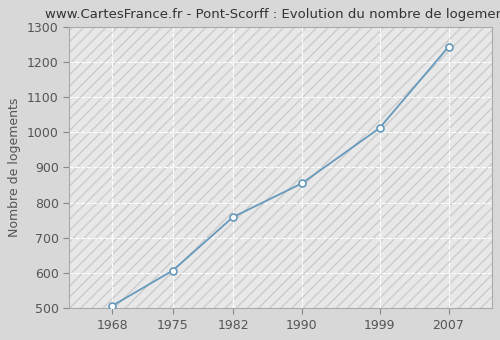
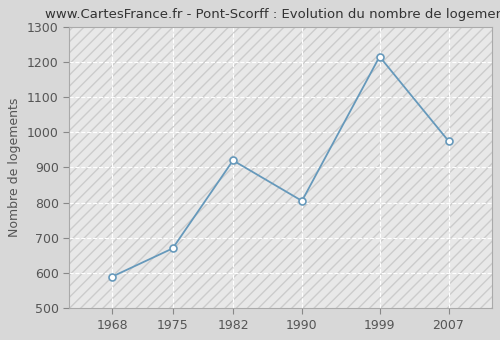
1968: 507 -> 590
1975: 607 -> 670
1982: 759 -> 920
1990: 855 -> 805
1999: 1012 -> 1215
2007: 1243 -> 975
